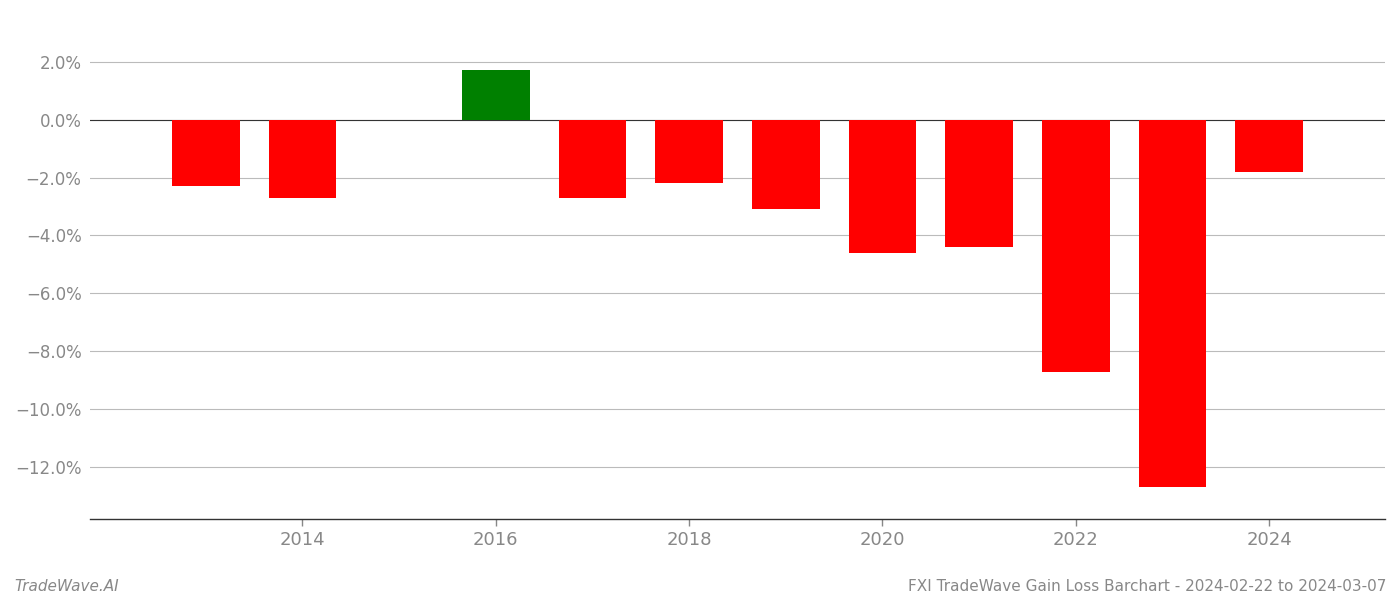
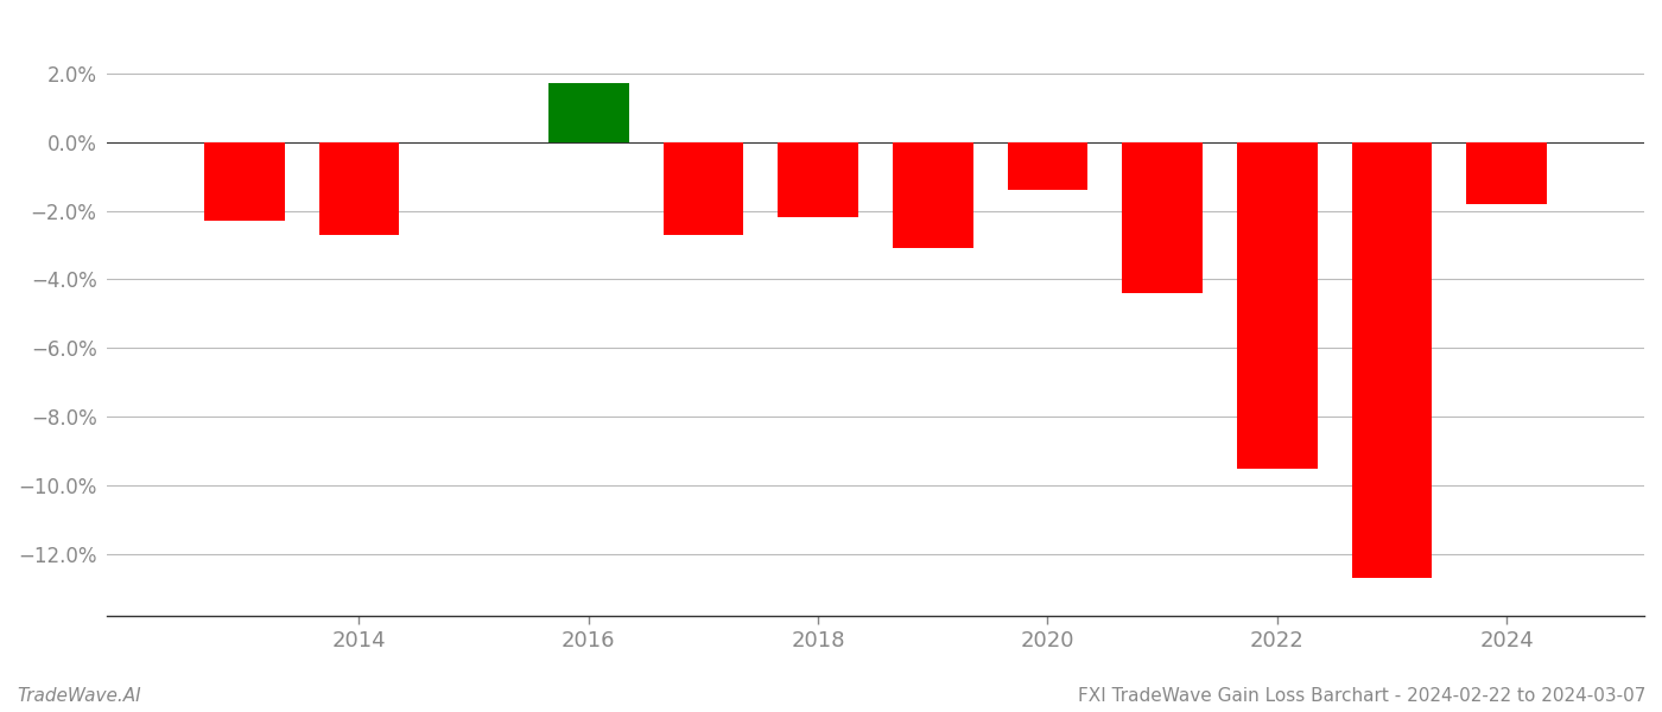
2020: -4.6% -> -1.4%
2022: -8.7% -> -9.5%
